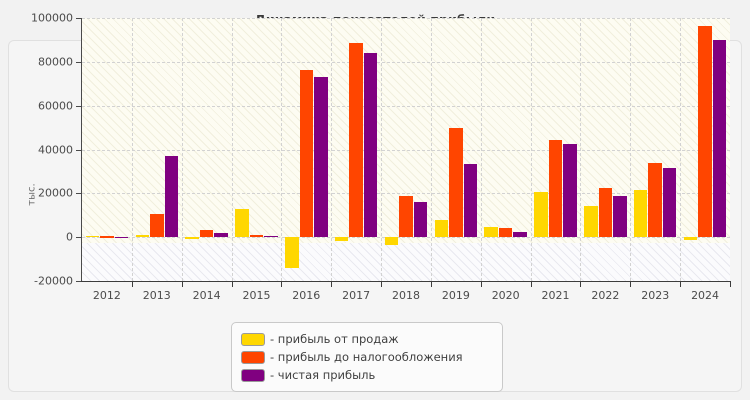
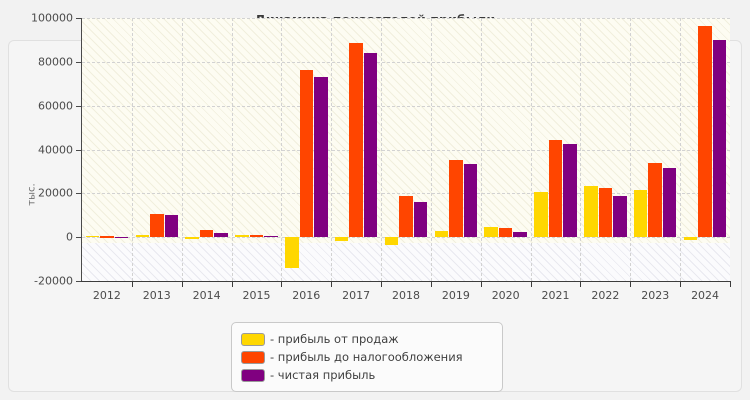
- чистая прибыль/2013: 37000 -> 10000
- прибыль от продаж/2015: 13000 -> 1000
- прибыль от продаж/2019: 8000 -> 3000
- прибыль до налогообложения/2019: 50000 -> 35000
- прибыль от продаж/2022: 14000 -> 24000
